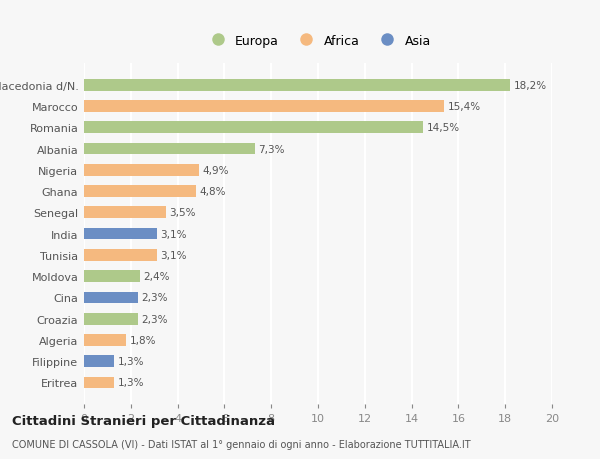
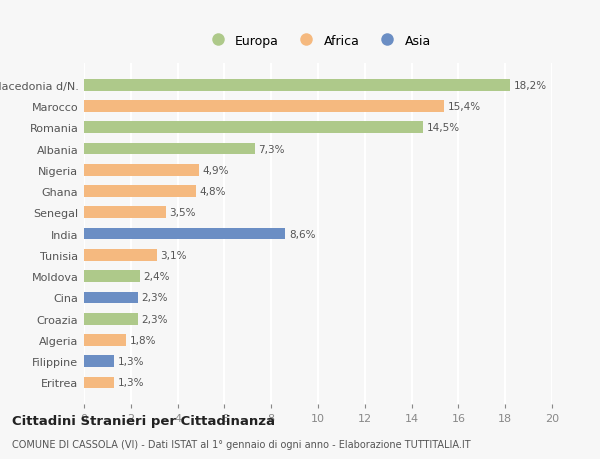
India: 3,1% -> 8,6%
